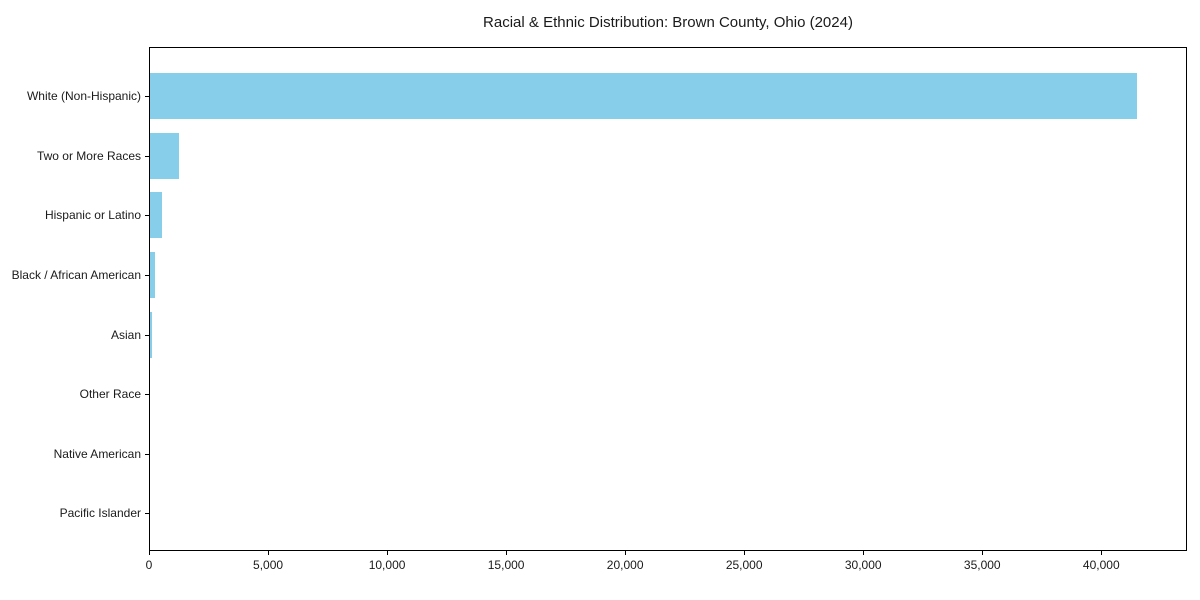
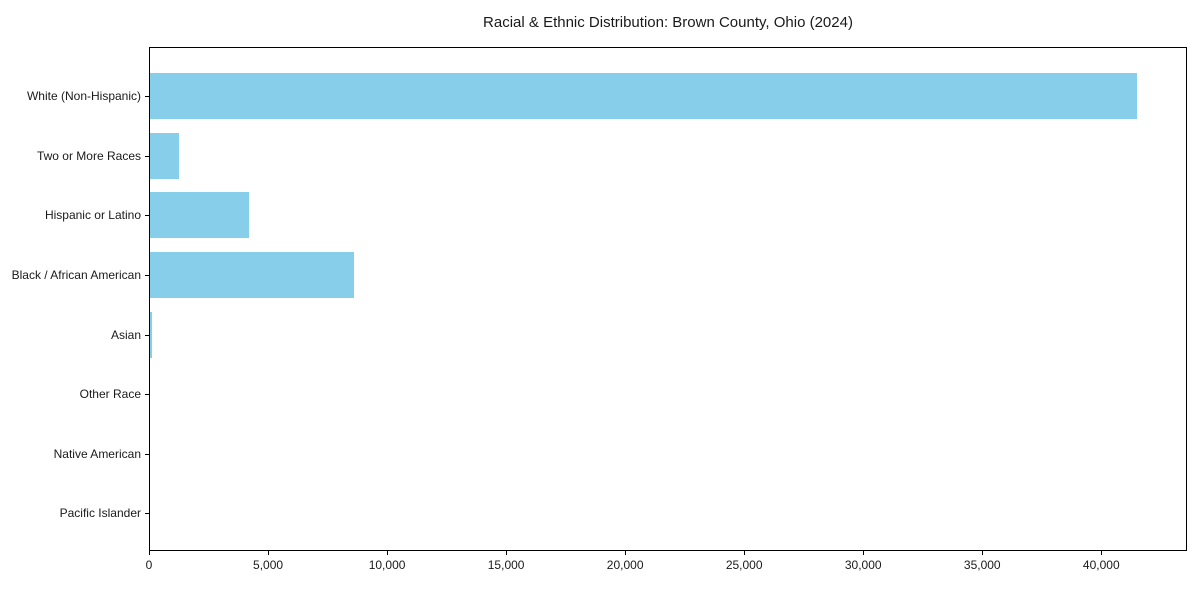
Hispanic or Latino: 600 -> 4200
Black / African American: 300 -> 8600
